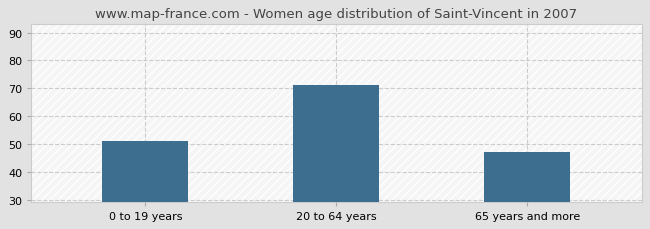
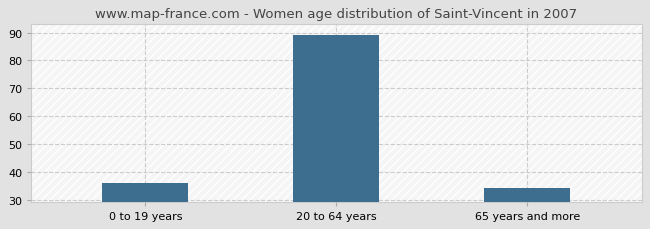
0 to 19 years: 51 -> 36
20 to 64 years: 71 -> 89
65 years and more: 47 -> 34
